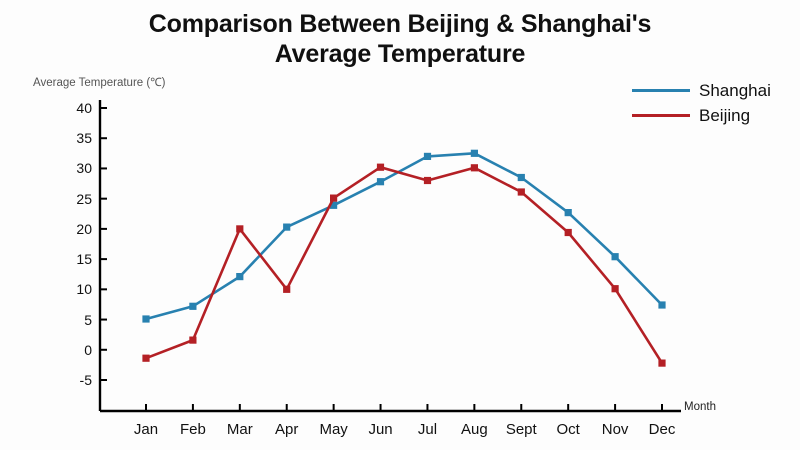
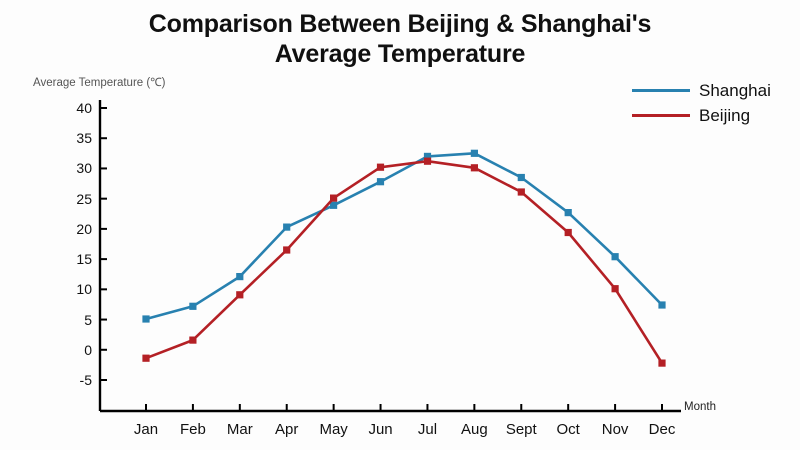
Beijing/Mar: 20 -> 9
Beijing/Apr: 10 -> 16
Beijing/Jul: 28 -> 31
